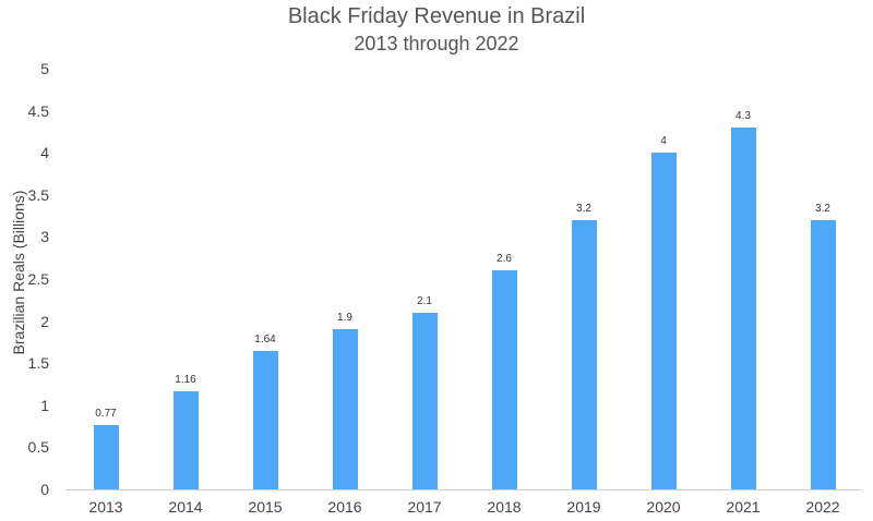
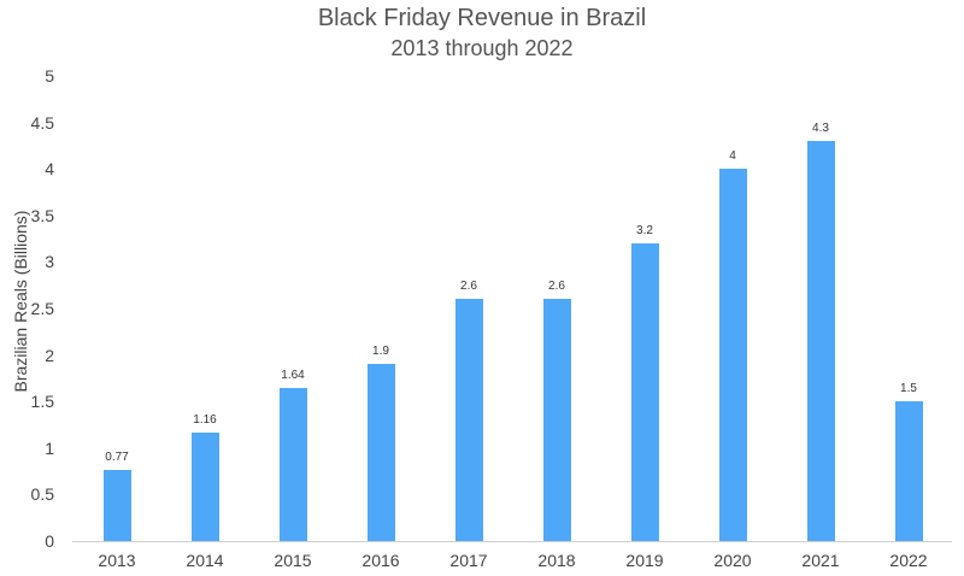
2017: 2.1 -> 2.6
2022: 3.2 -> 1.5
